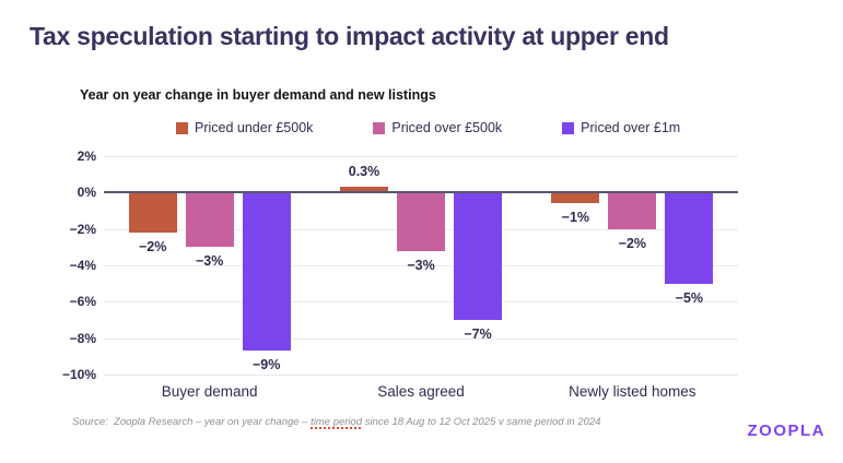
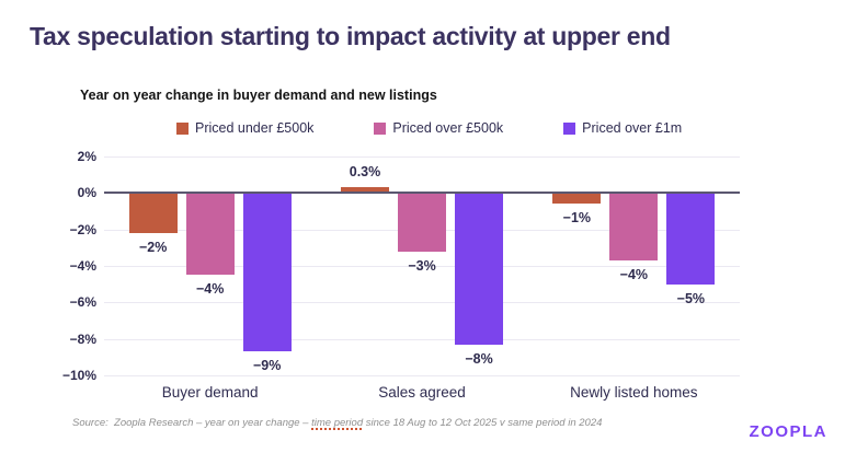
Priced over £500k/Buyer demand: −3% -> −4%
Priced over £1m/Sales agreed: −7% -> −8%
Priced over £500k/Newly listed homes: −2% -> −4%
